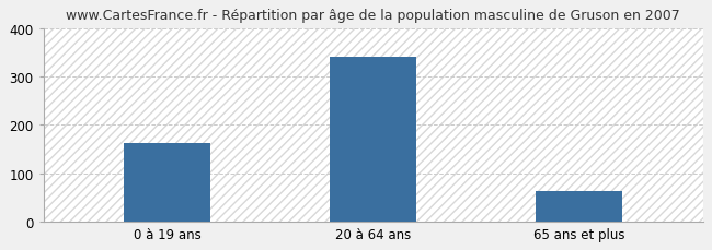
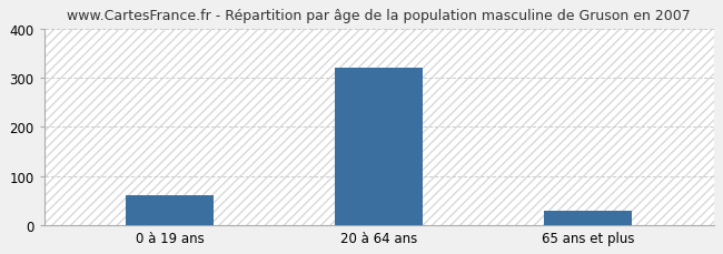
0 à 19 ans: 163 -> 60
20 à 64 ans: 340 -> 320
65 ans et plus: 63 -> 30
